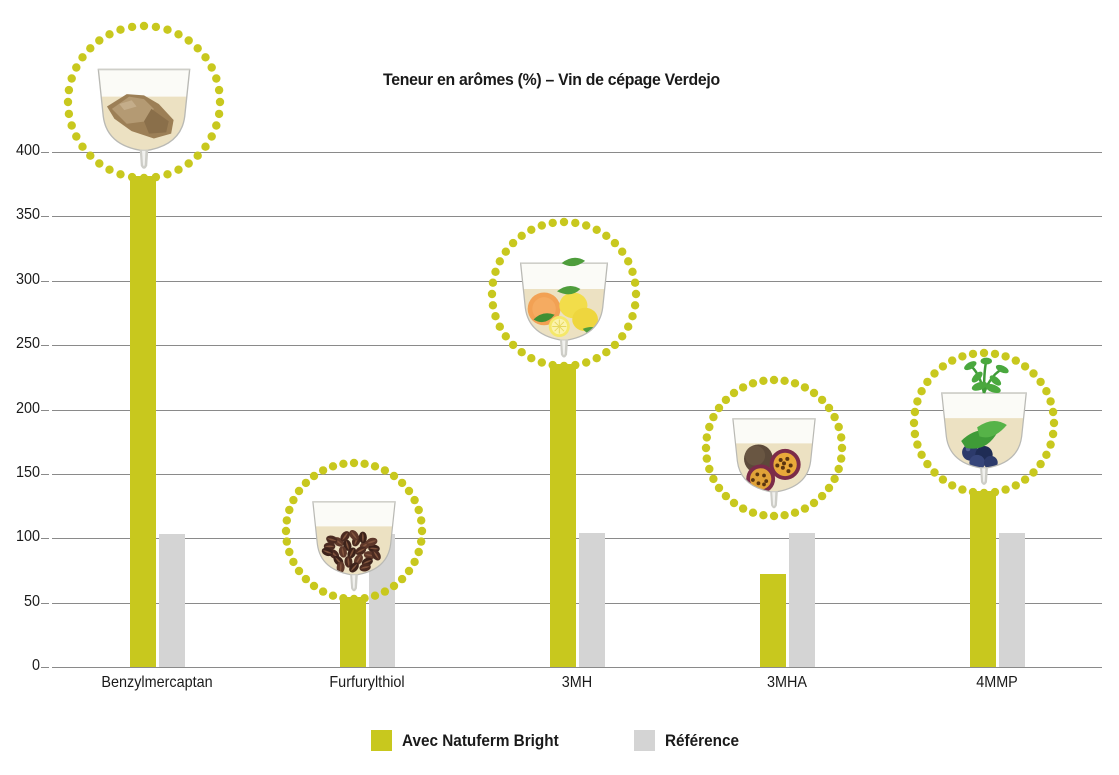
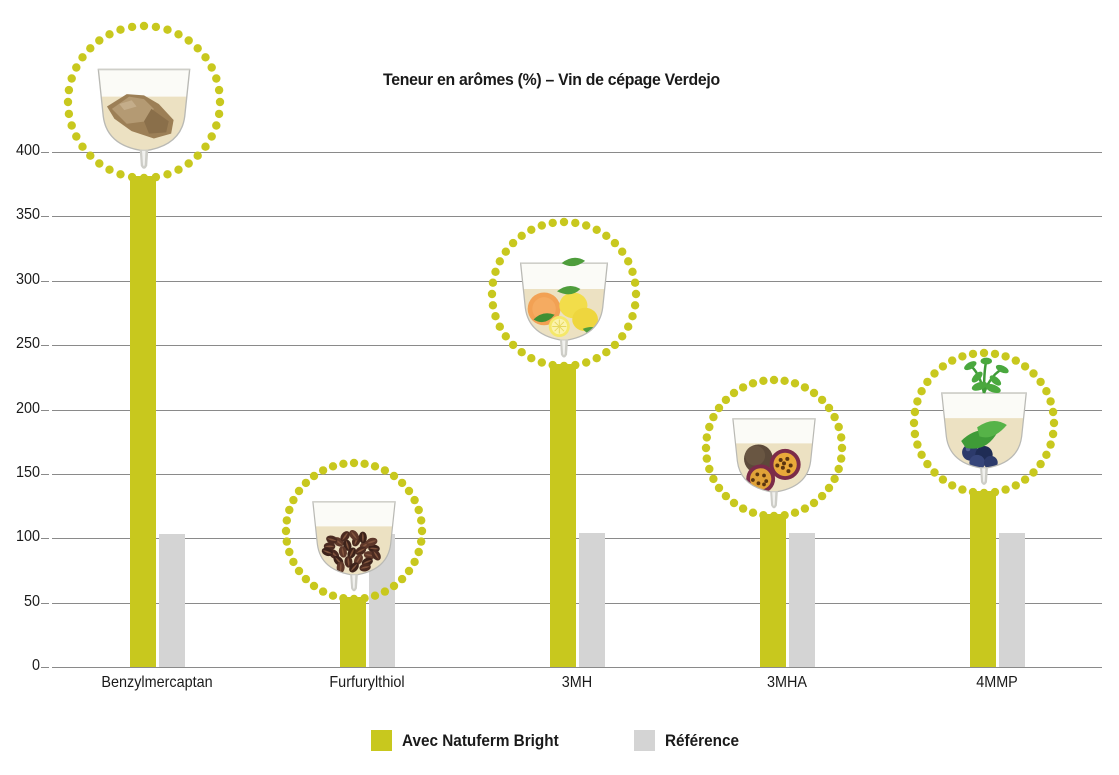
Avec Natuferm Bright/3MHA: 72 -> 119
